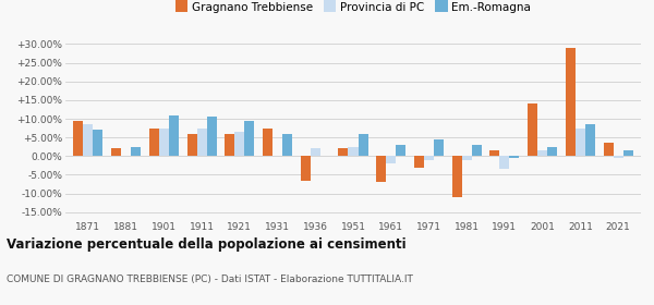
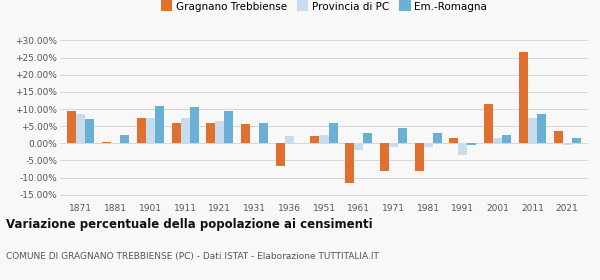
Gragnano Trebbiense/1881: 2.0% -> 0.3%
Gragnano Trebbiense/1931: 7.5% -> 5.5%
Gragnano Trebbiense/1961: -7.0% -> -11.5%
Gragnano Trebbiense/1971: -3.0% -> -8.0%
Gragnano Trebbiense/1981: -11.0% -> -8.0%
Gragnano Trebbiense/2001: 14.0% -> 11.5%
Gragnano Trebbiense/2011: 29.0% -> 26.5%
